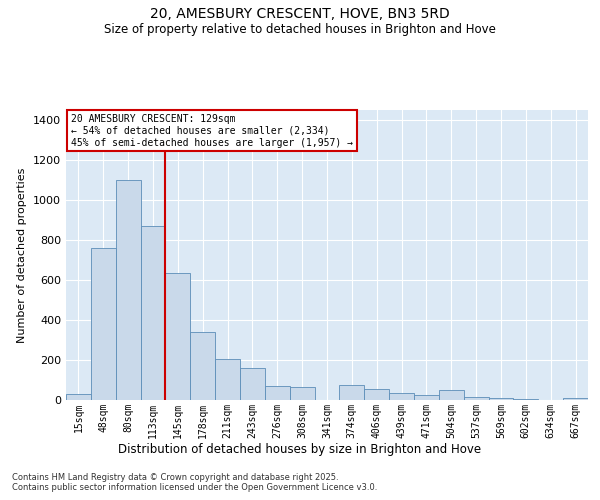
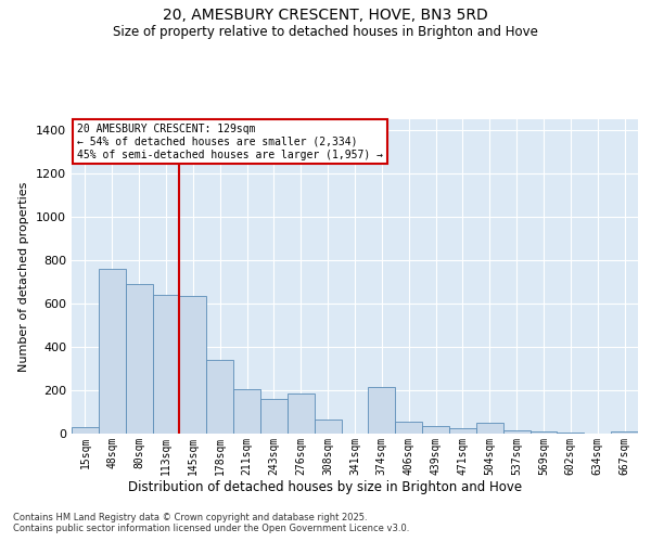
80sqm: 1100 -> 690
113sqm: 870 -> 640
276sqm: 70 -> 185
374sqm: 75 -> 215
